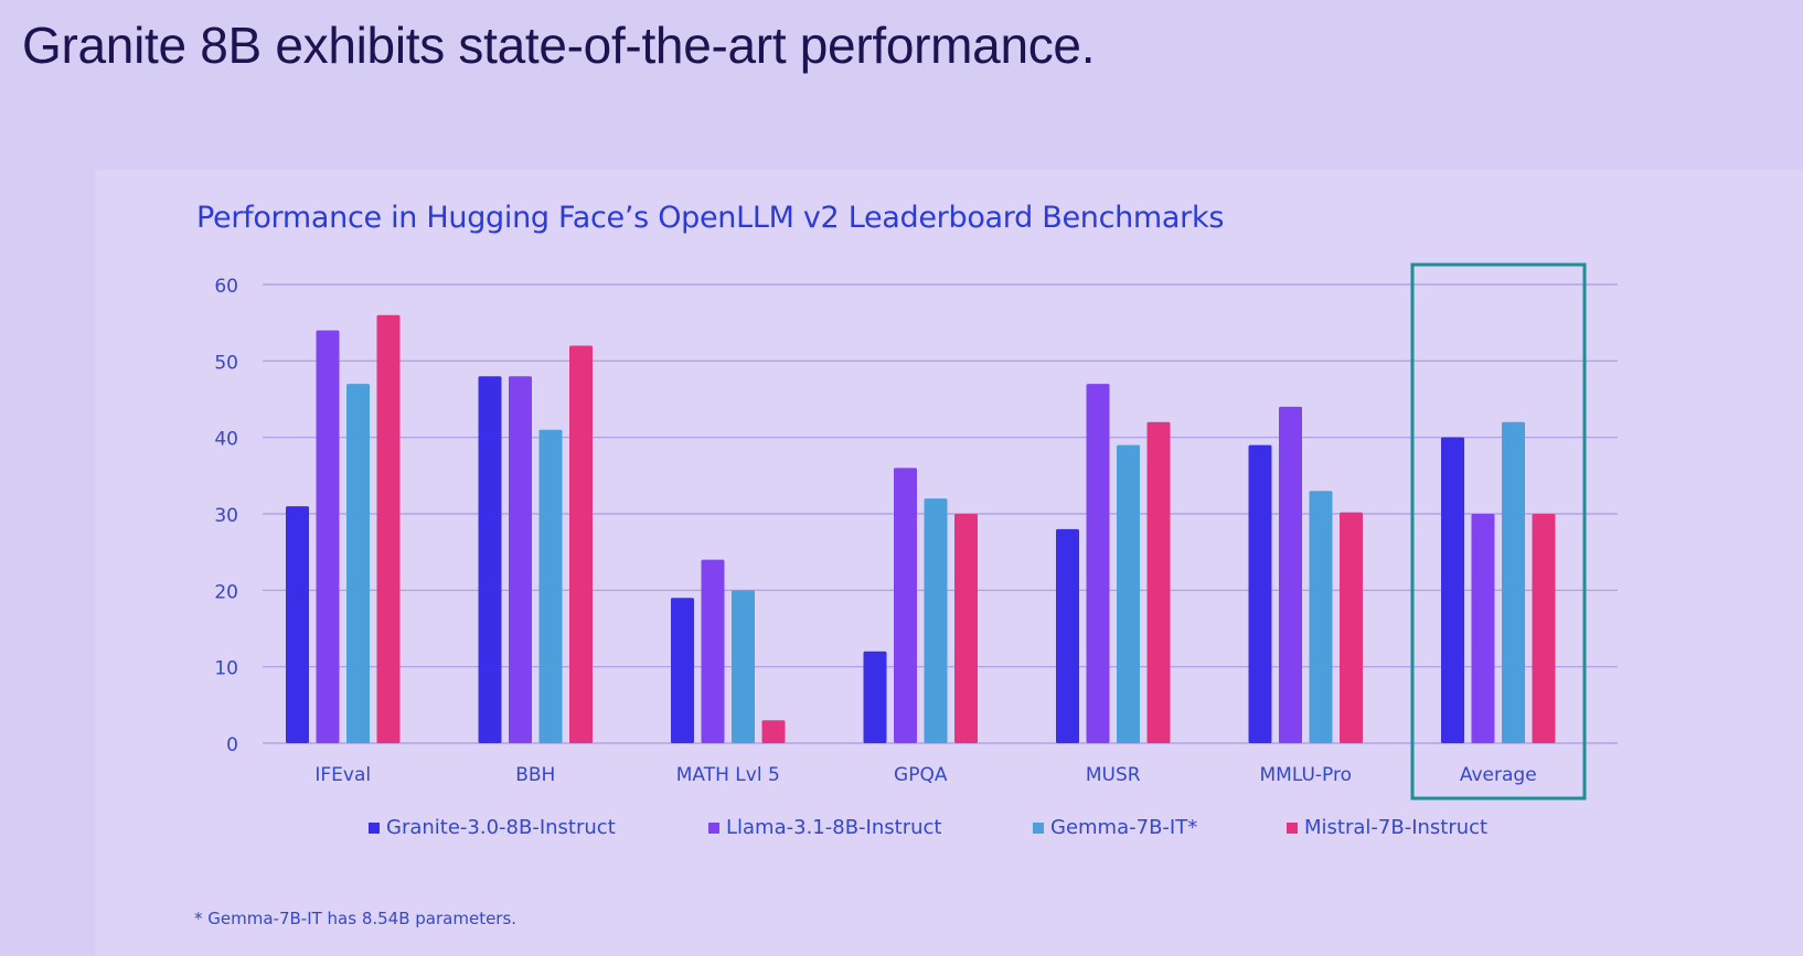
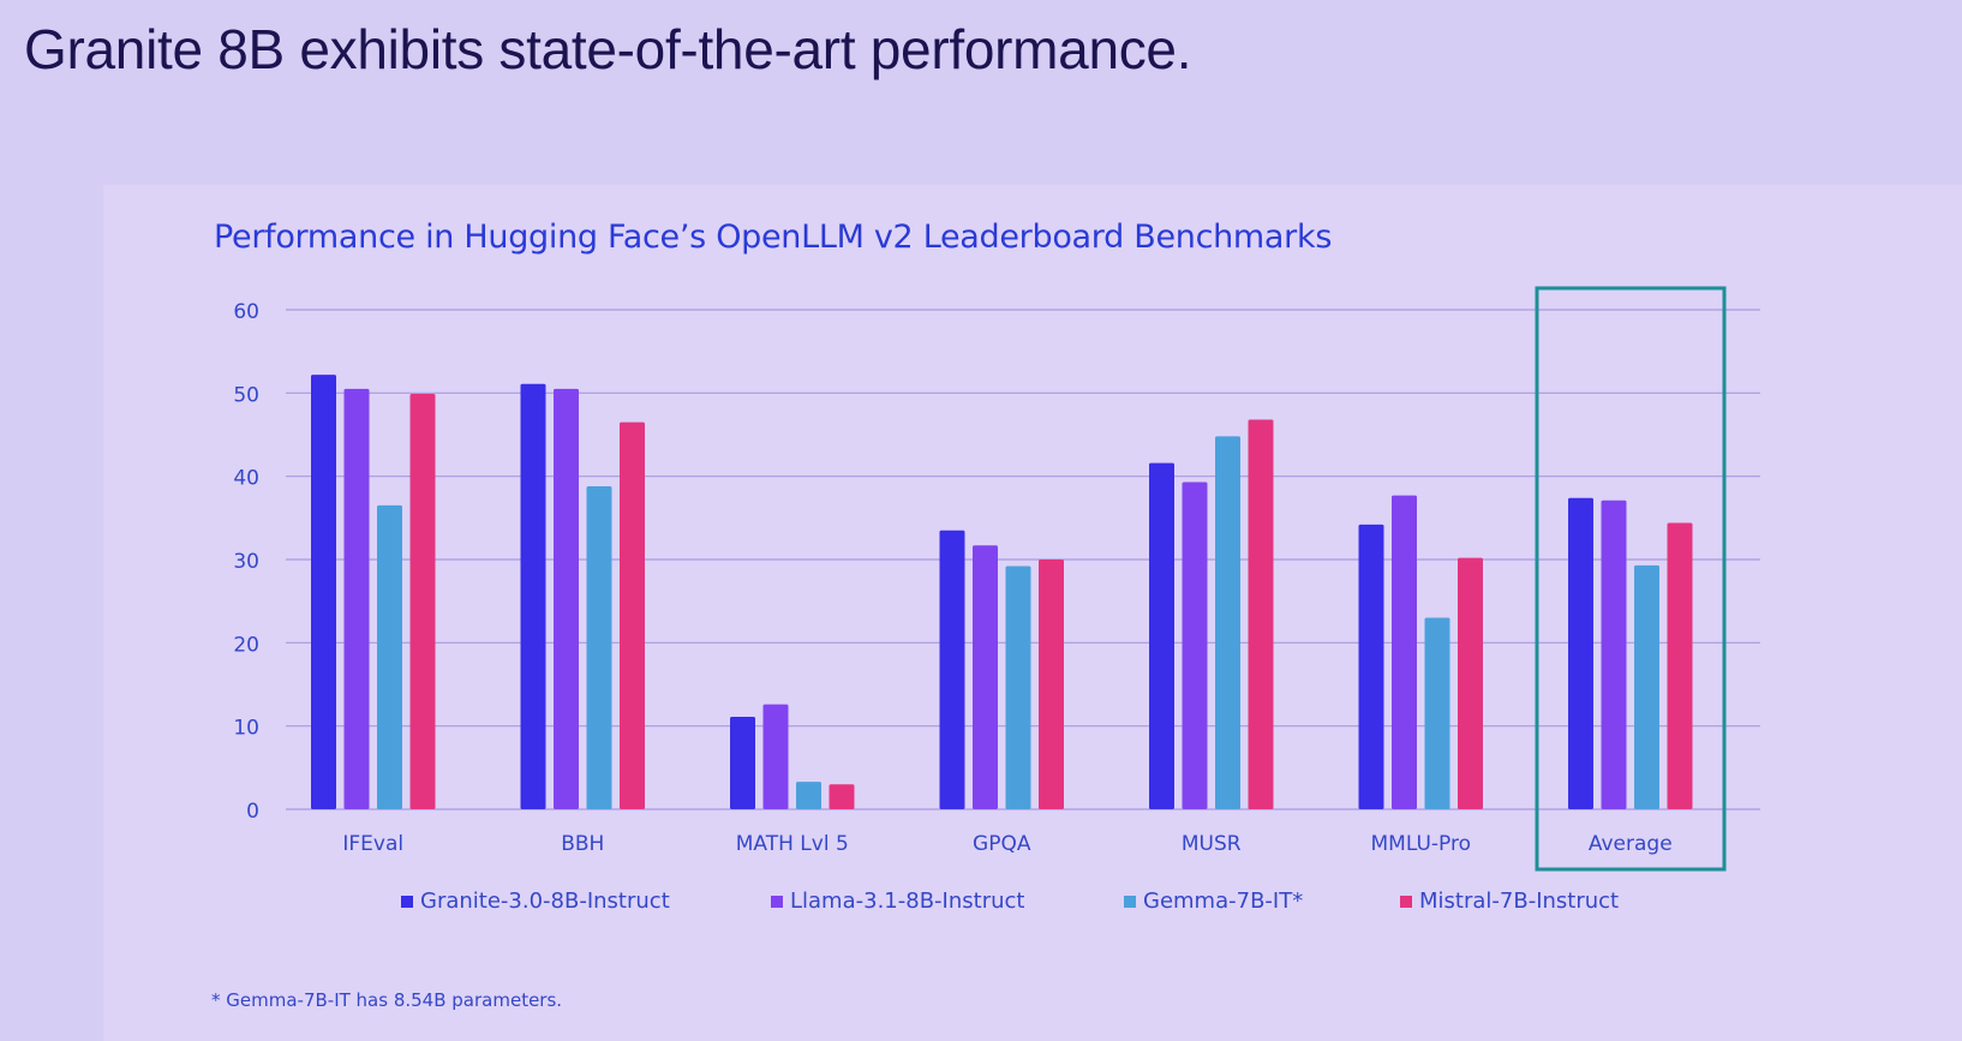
Granite-3.0-8B-Instruct/IFEval: 31 -> 52
Llama-3.1-8B-Instruct/IFEval: 54 -> 50
Gemma-7B-IT*/IFEval: 47 -> 36
Mistral-7B-Instruct/IFEval: 56 -> 50
Granite-3.0-8B-Instruct/BBH: 48 -> 51
Llama-3.1-8B-Instruct/BBH: 48 -> 50
Gemma-7B-IT*/BBH: 41 -> 39
Mistral-7B-Instruct/BBH: 52 -> 46
Granite-3.0-8B-Instruct/MATH Lvl 5: 19 -> 11
Llama-3.1-8B-Instruct/MATH Lvl 5: 24 -> 13
Gemma-7B-IT*/MATH Lvl 5: 20 -> 3
Granite-3.0-8B-Instruct/GPQA: 12 -> 34
Llama-3.1-8B-Instruct/GPQA: 36 -> 32
Gemma-7B-IT*/GPQA: 32 -> 29
Granite-3.0-8B-Instruct/MUSR: 28 -> 42
Llama-3.1-8B-Instruct/MUSR: 47 -> 39
Gemma-7B-IT*/MUSR: 39 -> 45
Mistral-7B-Instruct/MUSR: 42 -> 47
Granite-3.0-8B-Instruct/MMLU-Pro: 39 -> 34
Llama-3.1-8B-Instruct/MMLU-Pro: 44 -> 38
Gemma-7B-IT*/MMLU-Pro: 33 -> 23
Granite-3.0-8B-Instruct/Average: 40 -> 37
Llama-3.1-8B-Instruct/Average: 30 -> 37
Gemma-7B-IT*/Average: 42 -> 29
Mistral-7B-Instruct/Average: 30 -> 34
